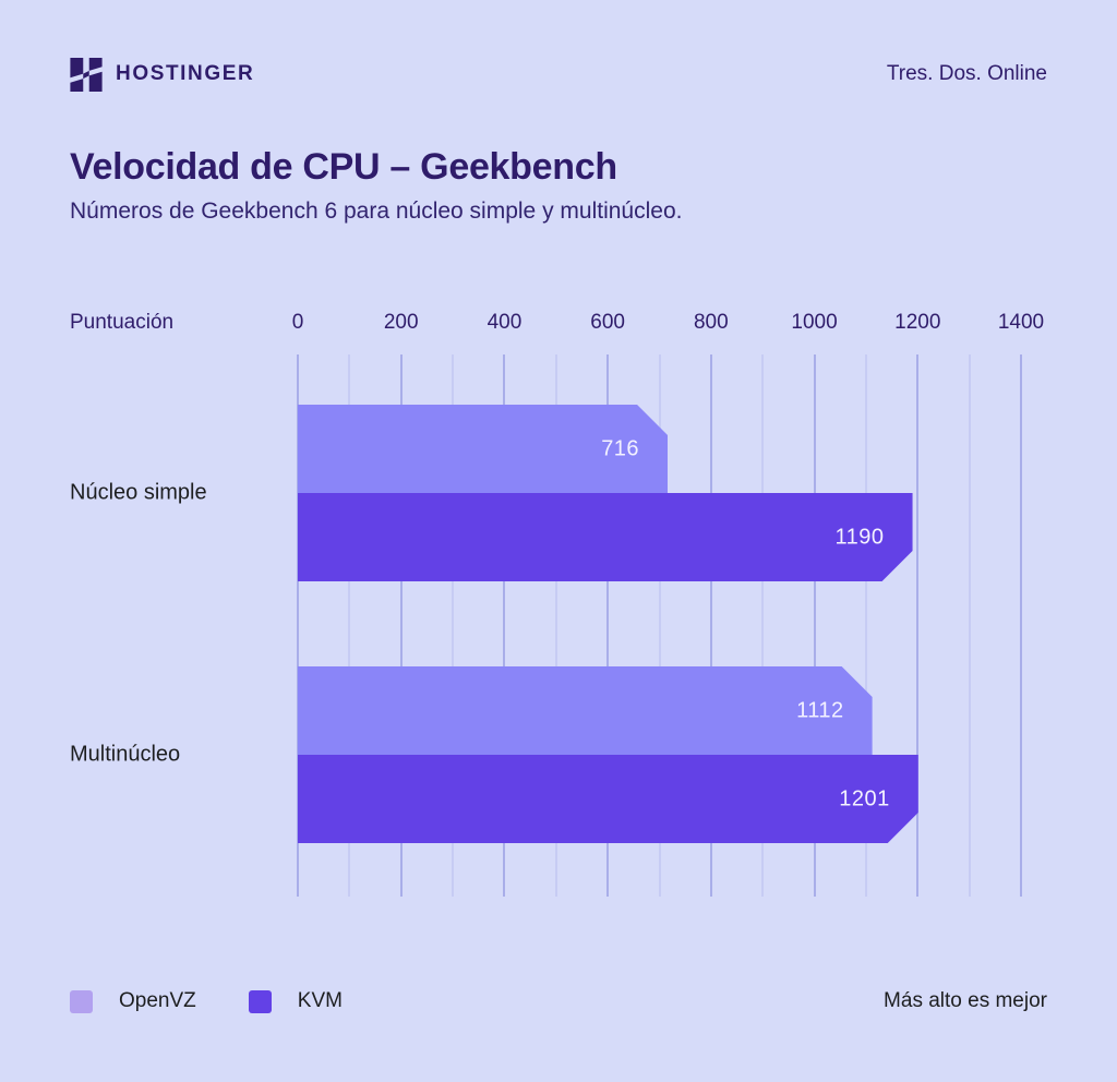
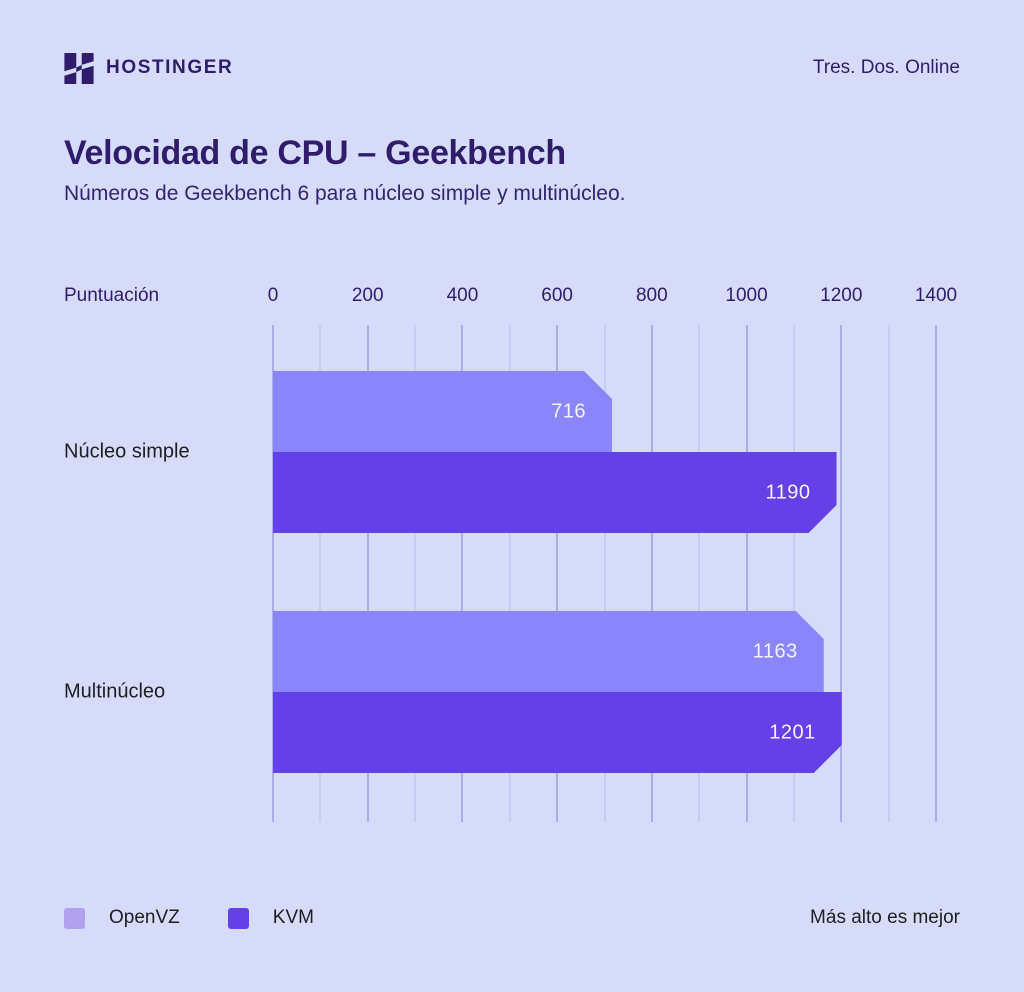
OpenVZ/Multinúcleo: 1112 -> 1163
